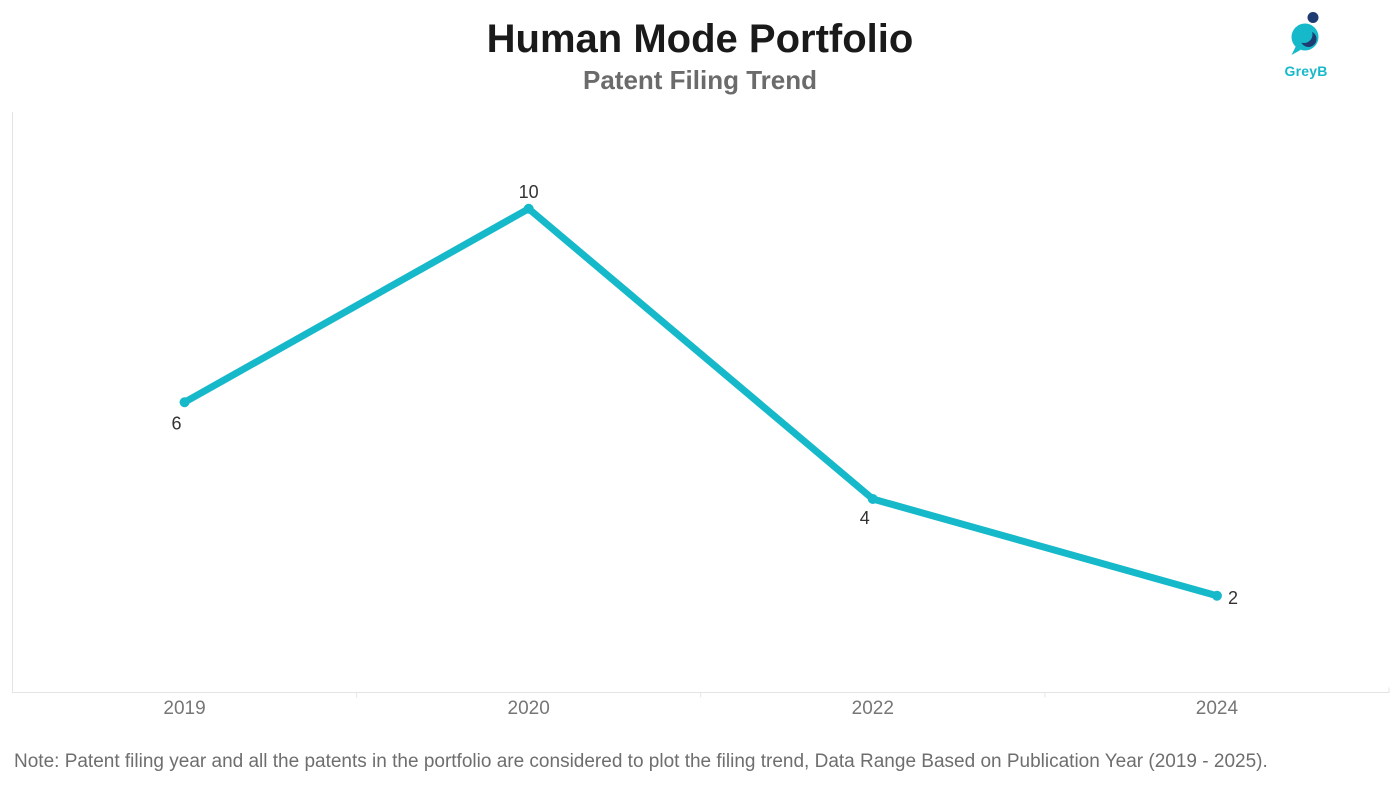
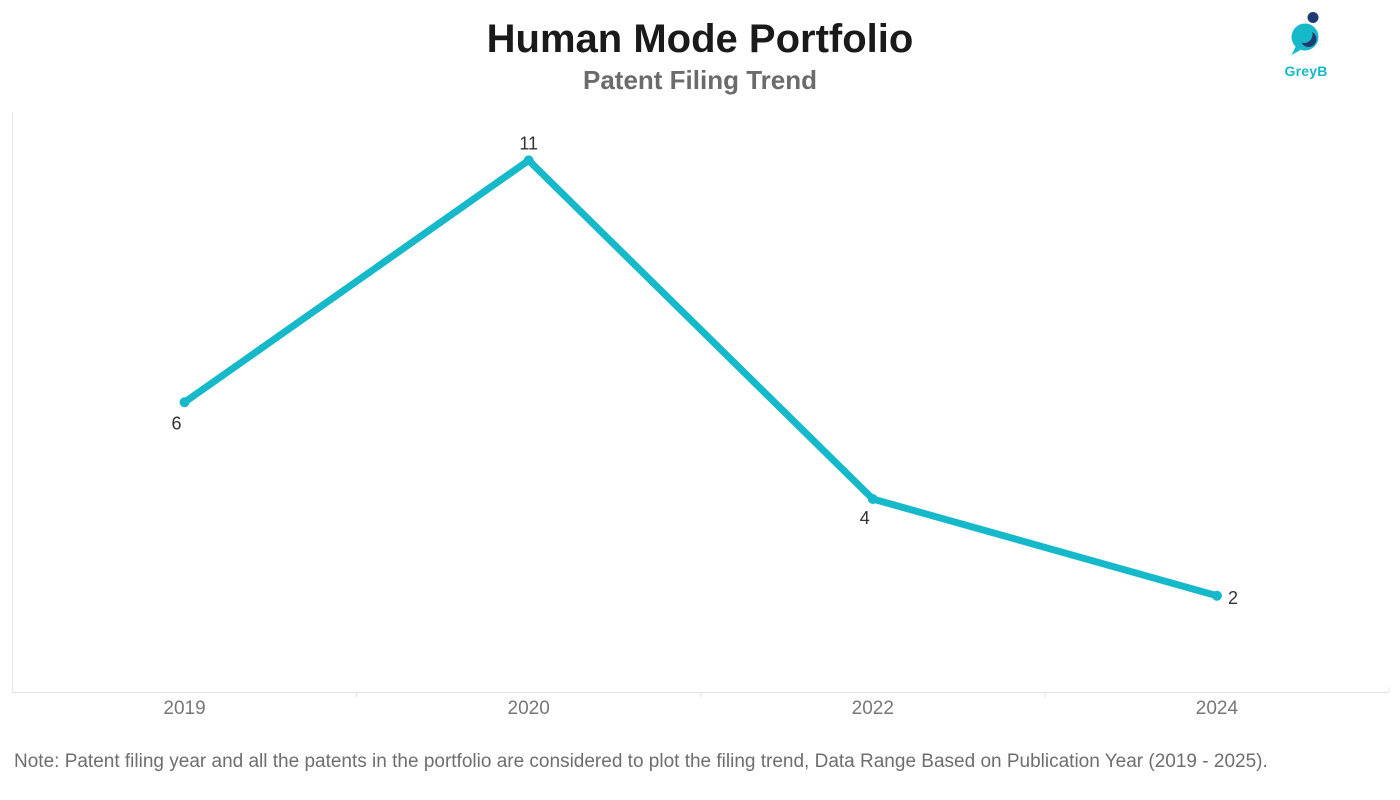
2020: 10 -> 11
